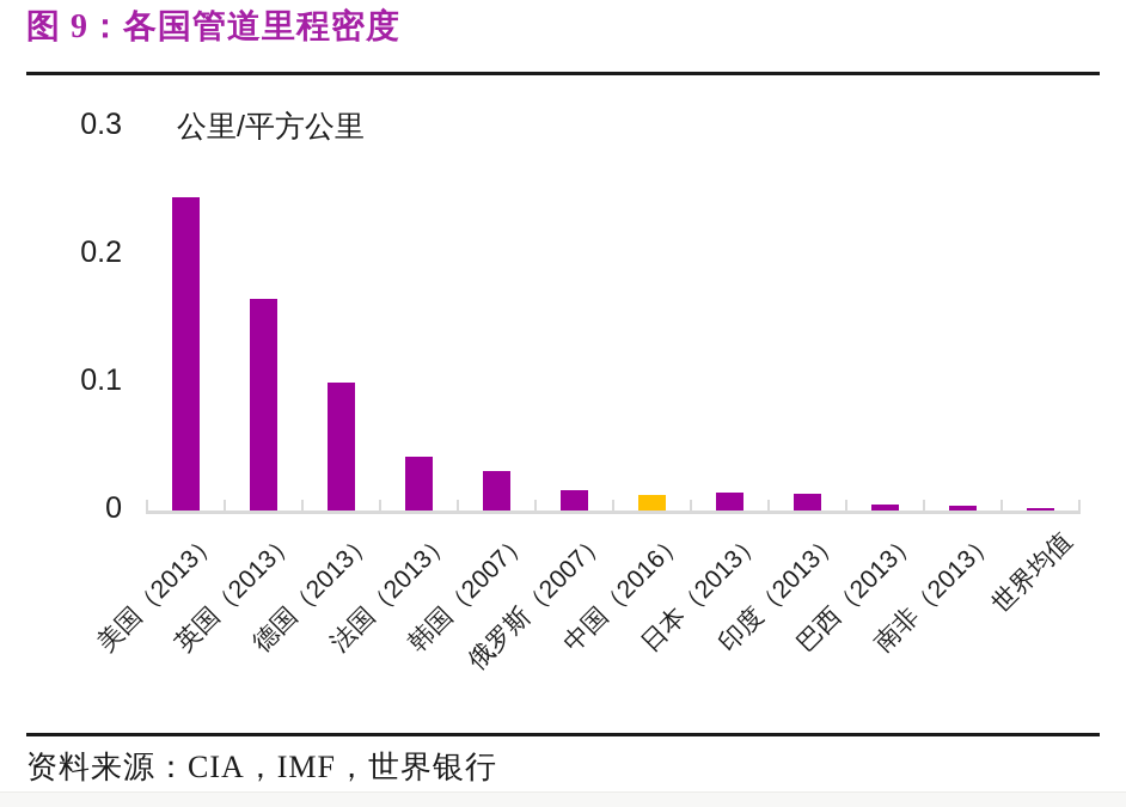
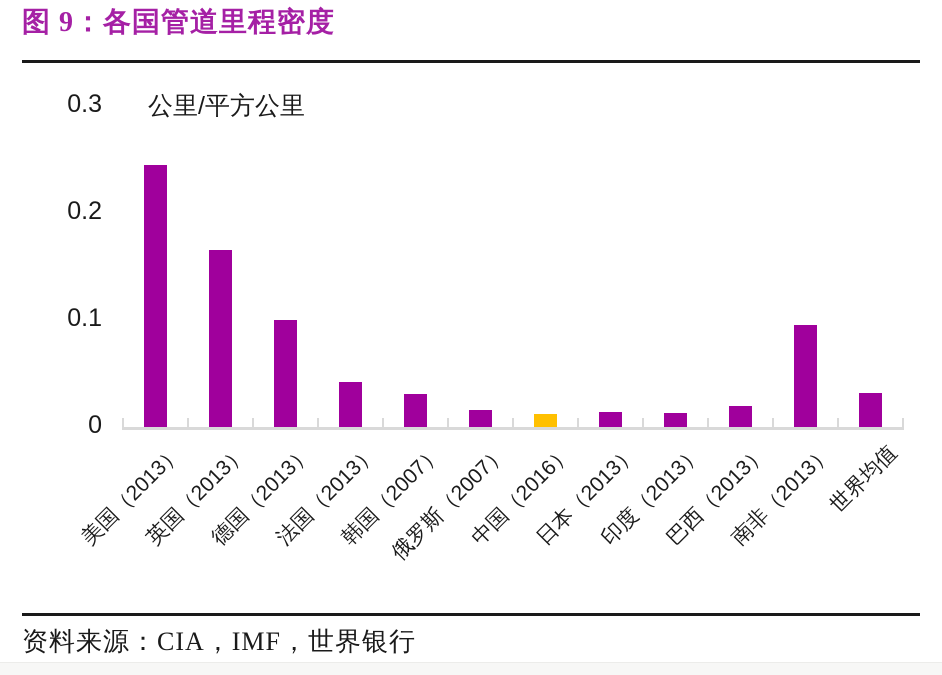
巴西（2013）: 0.005 -> 0.020
南非（2013）: 0.004 -> 0.095
世界均值: 0.002 -> 0.032
